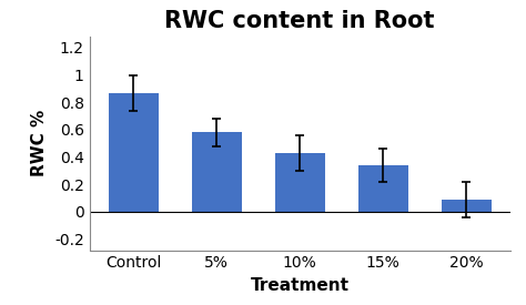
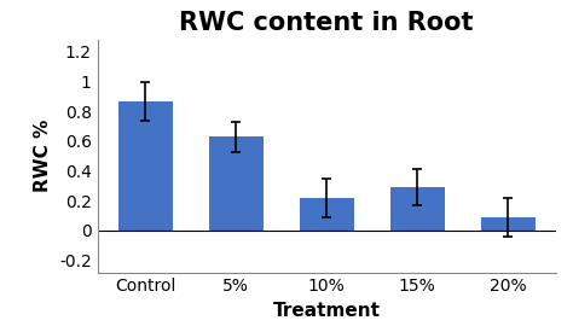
5%: 0.58 -> 0.63
10%: 0.43 -> 0.22
15%: 0.34 -> 0.29
